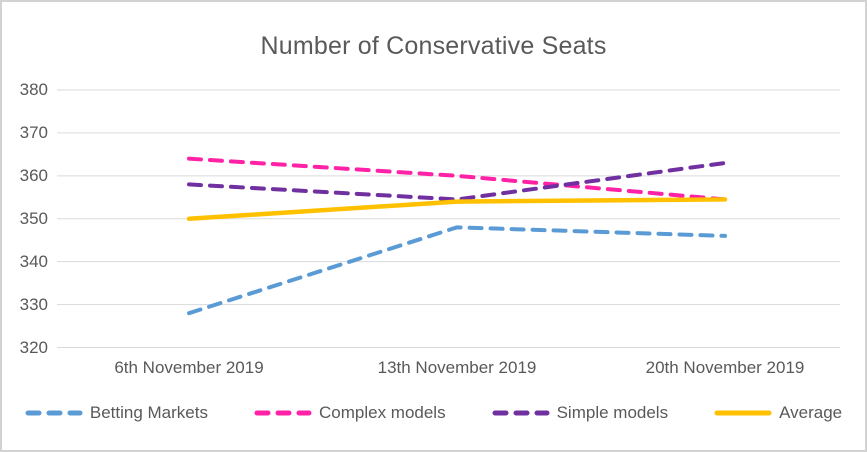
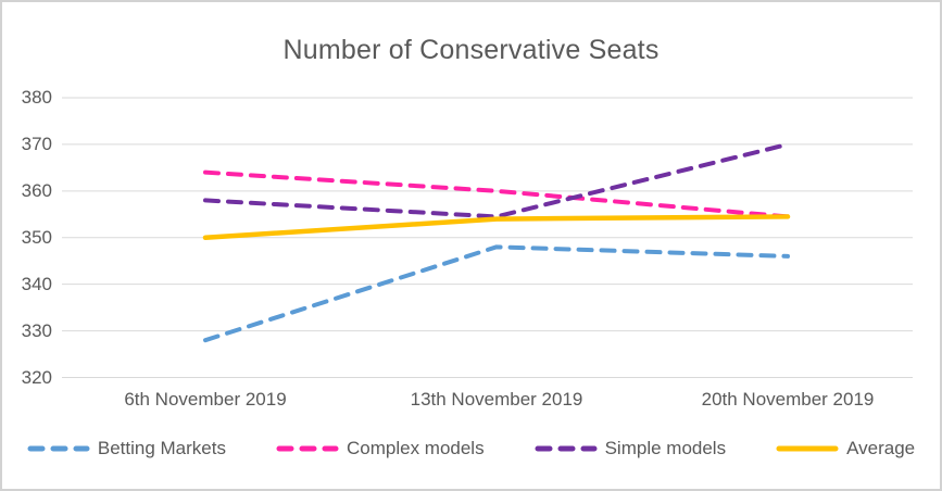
Simple models/20th November 2019: 363 -> 370
